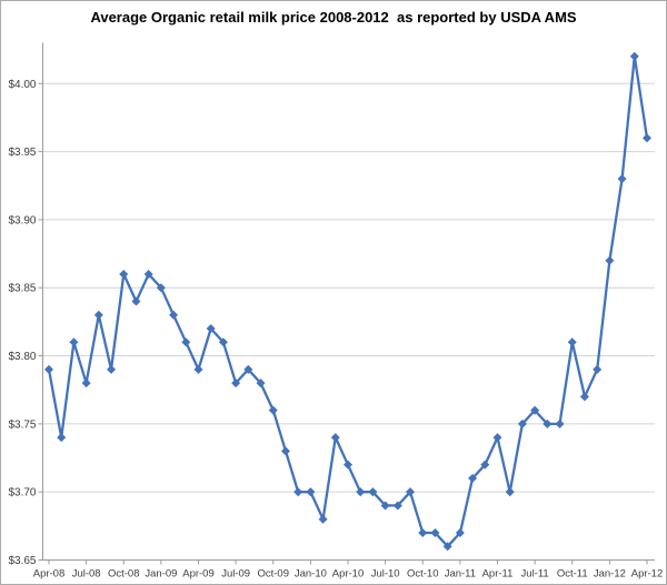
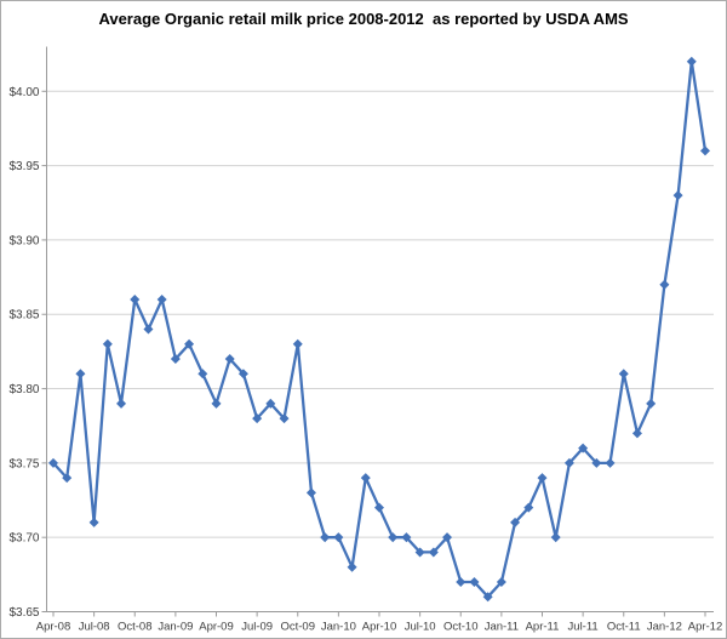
Apr-08: $3.79 -> $3.75
Jul-08: $3.78 -> $3.71
Jan-09: $3.85 -> $3.82
Oct-09: $3.76 -> $3.83
